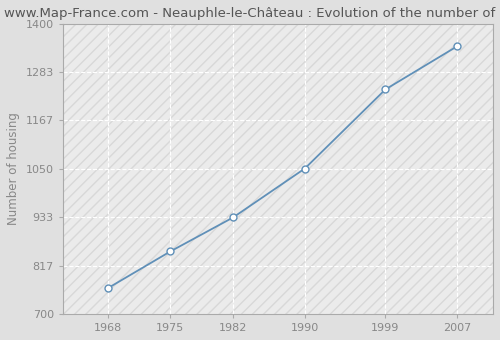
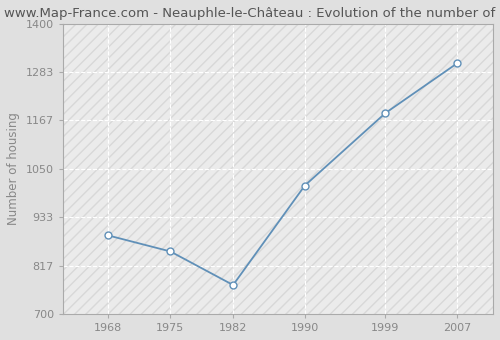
1968: 762 -> 890
1982: 933 -> 770
1990: 1051 -> 1010
1999: 1242 -> 1185
2007: 1346 -> 1305
